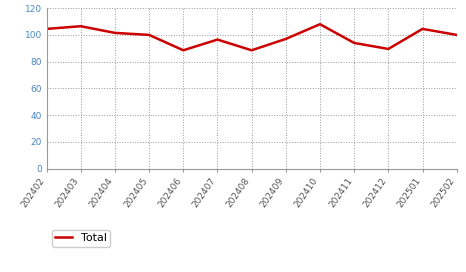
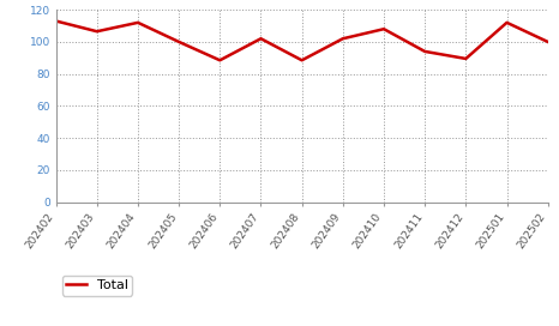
202402: 104 -> 113
202404: 102 -> 112
202407: 96 -> 102
202409: 97 -> 102
202501: 104 -> 112
